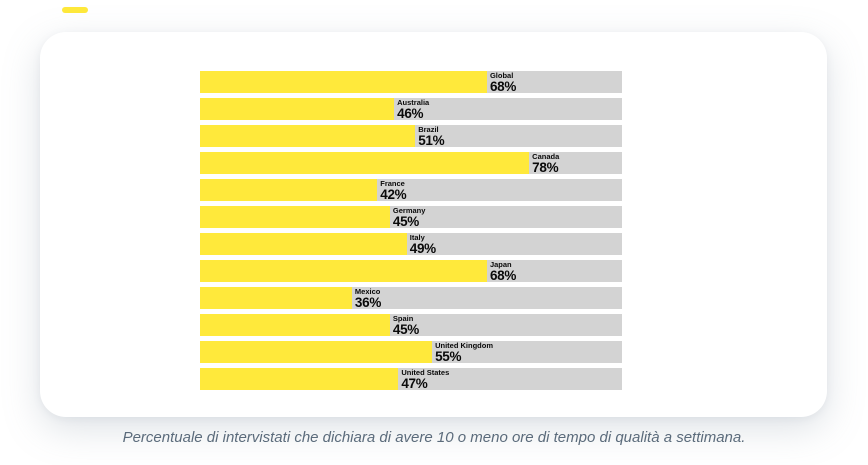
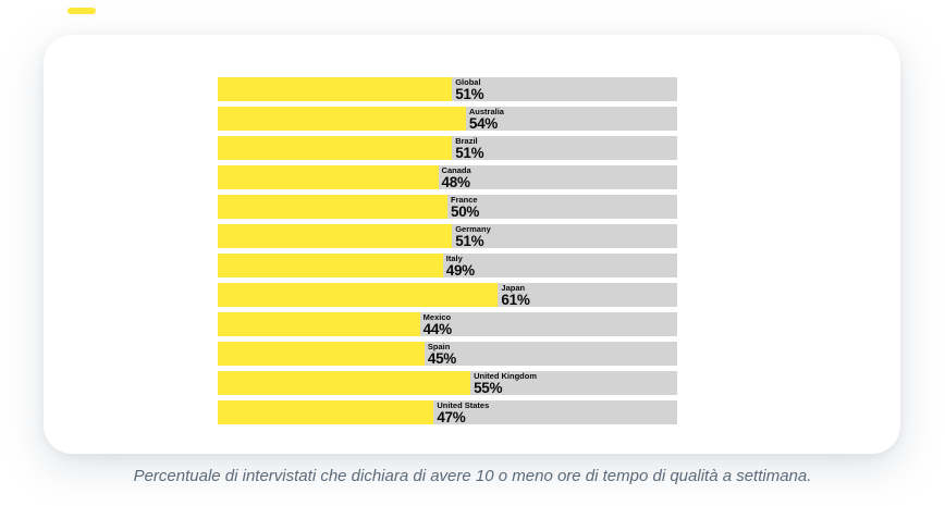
Global: 68% -> 51%
Australia: 46% -> 54%
Canada: 78% -> 48%
France: 42% -> 50%
Germany: 45% -> 51%
Japan: 68% -> 61%
Mexico: 36% -> 44%
